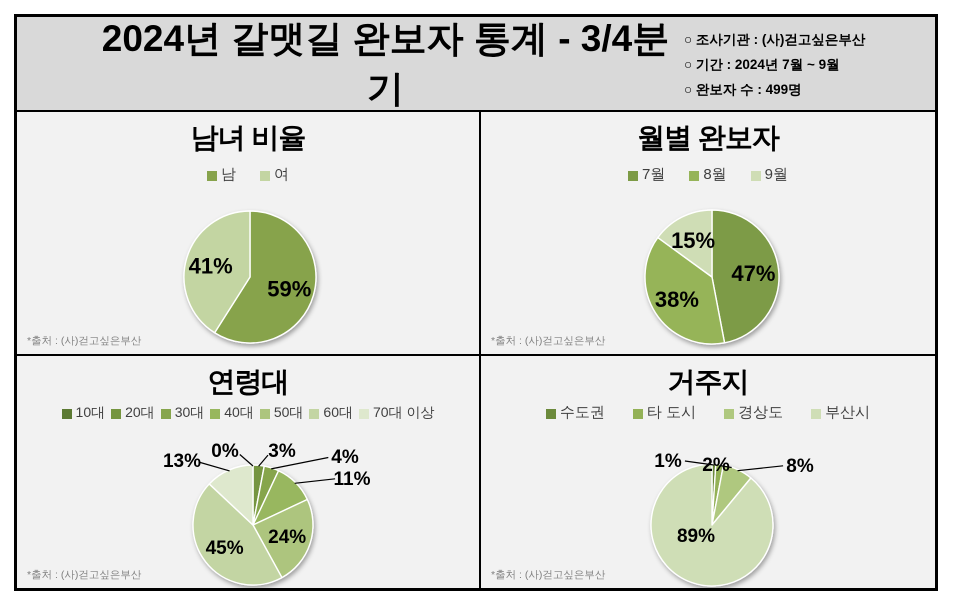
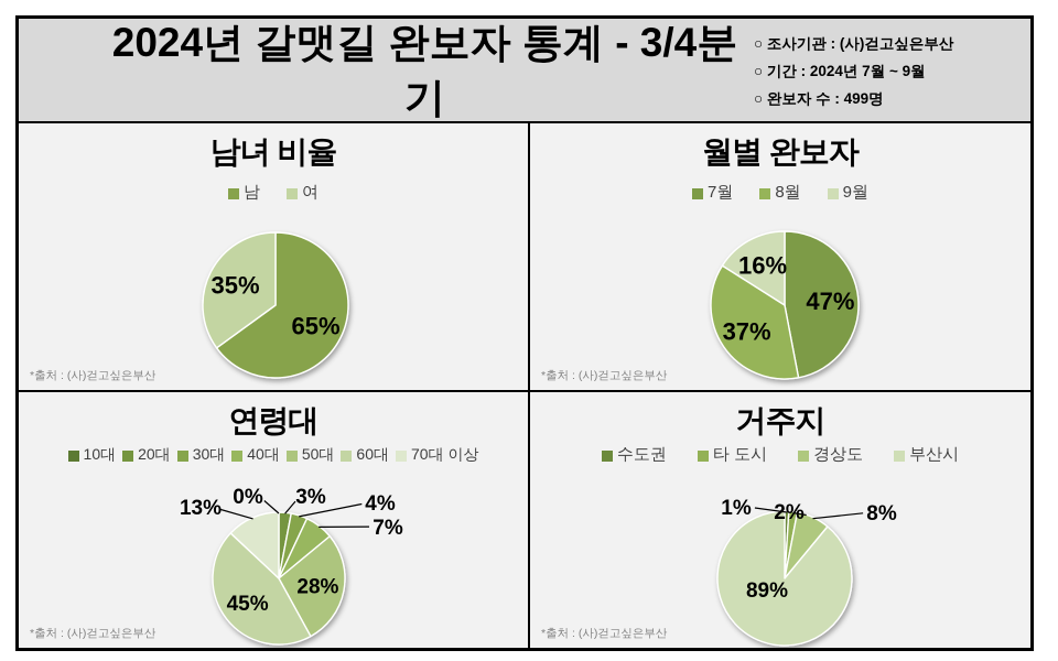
남녀 비율/남: 59% -> 65%
남녀 비율/여: 41% -> 35%
월별 완보자/8월: 38% -> 37%
월별 완보자/9월: 15% -> 16%
연령대/40대: 11% -> 7%
연령대/50대: 24% -> 28%
